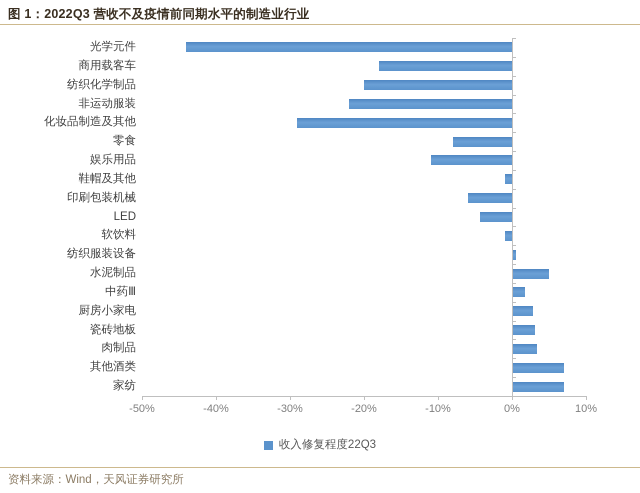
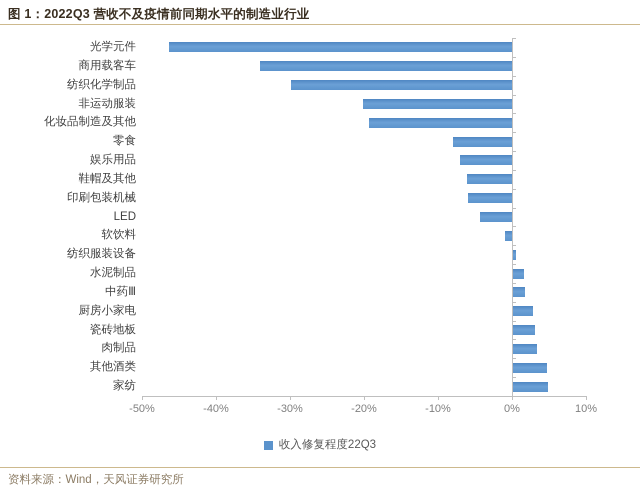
光学元件: -44% -> -46%
商用载客车: -18% -> -34%
纺织化学制品: -20% -> -30%
非运动服装: -22% -> -20%
化妆品制造及其他: -29% -> -19%
娱乐用品: -11% -> -7%
鞋帽及其他: -1% -> -6%
水泥制品: 5% -> 2%
其他酒类: 7% -> 5%
家纺: 7% -> 5%
